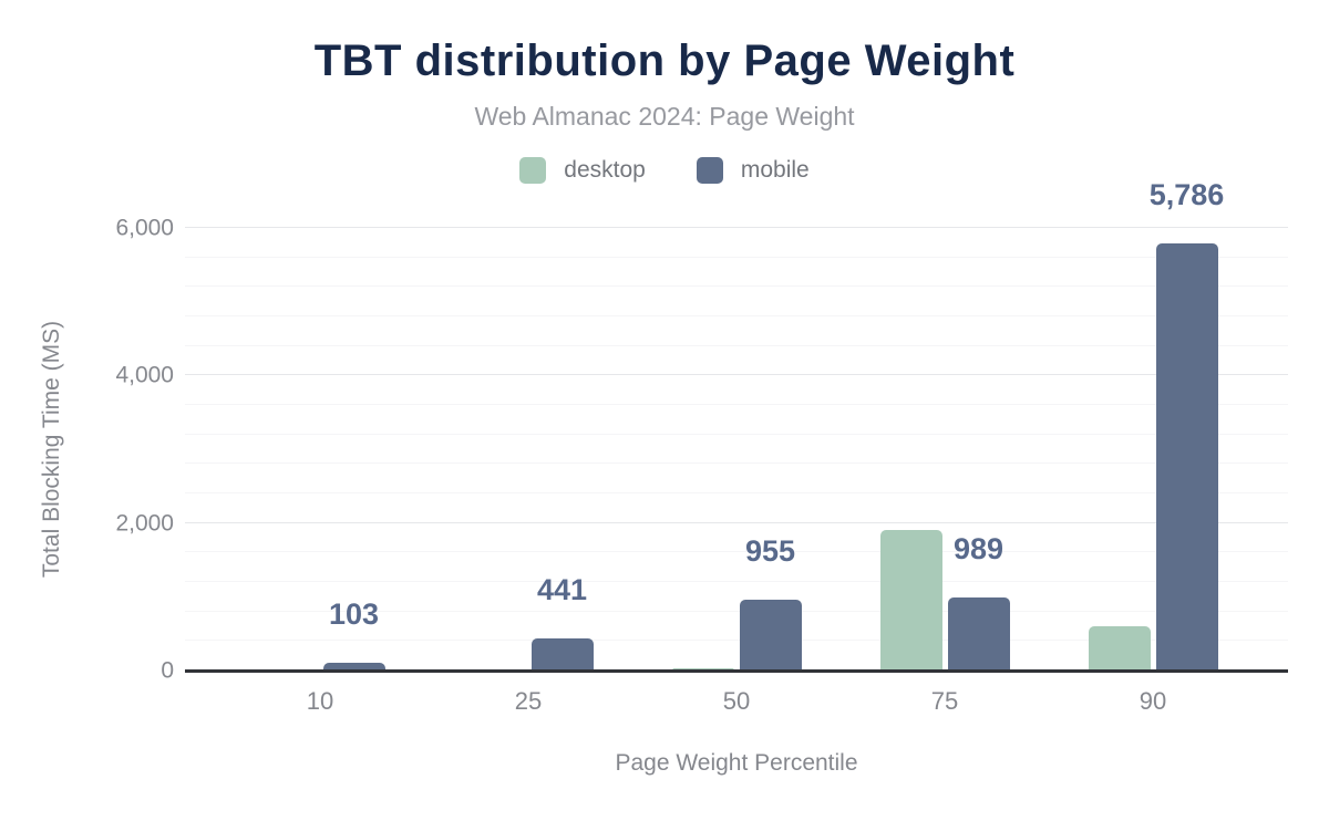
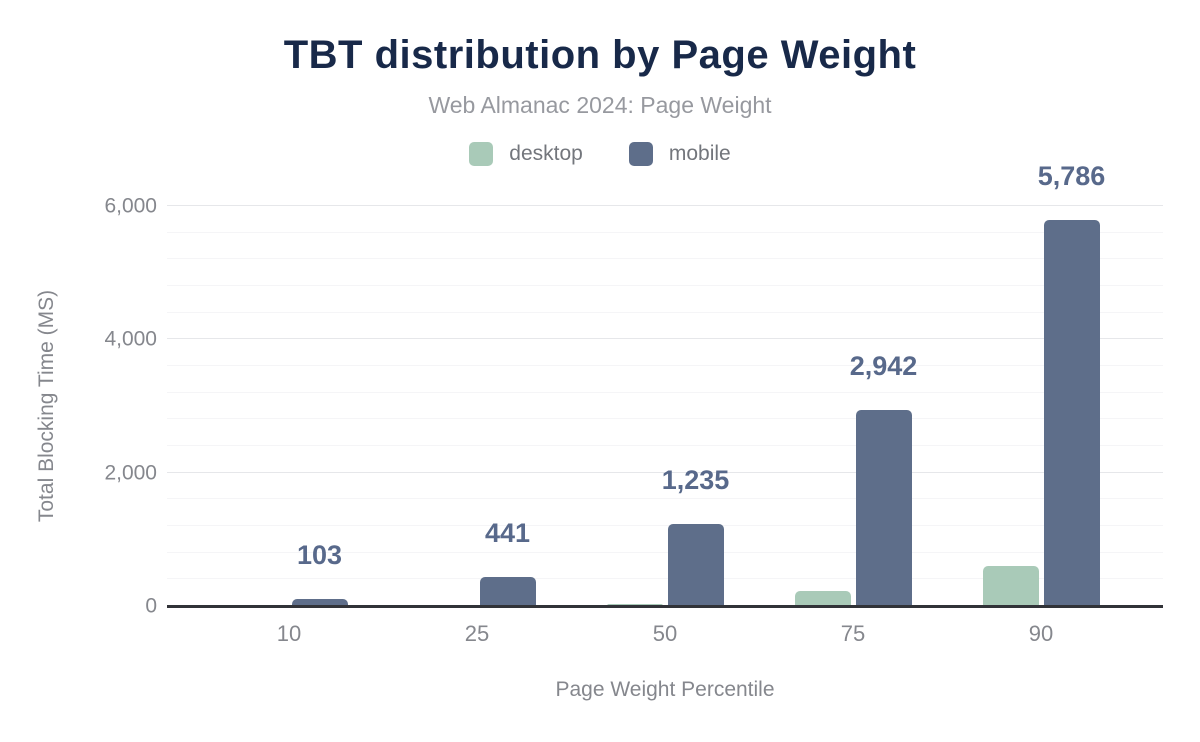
mobile/50: 955 -> 1,235
desktop/75: 1900 -> 200
mobile/75: 989 -> 2,942
